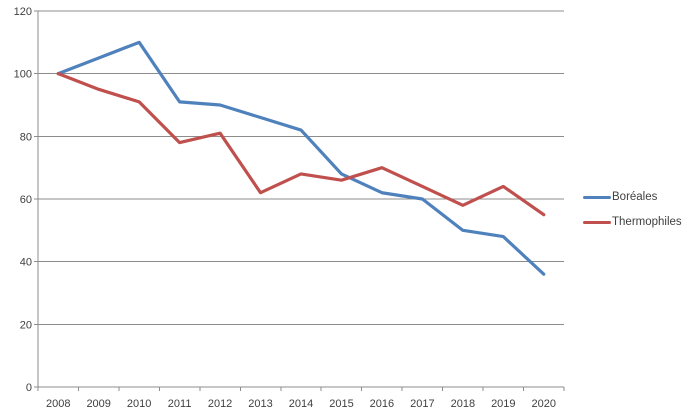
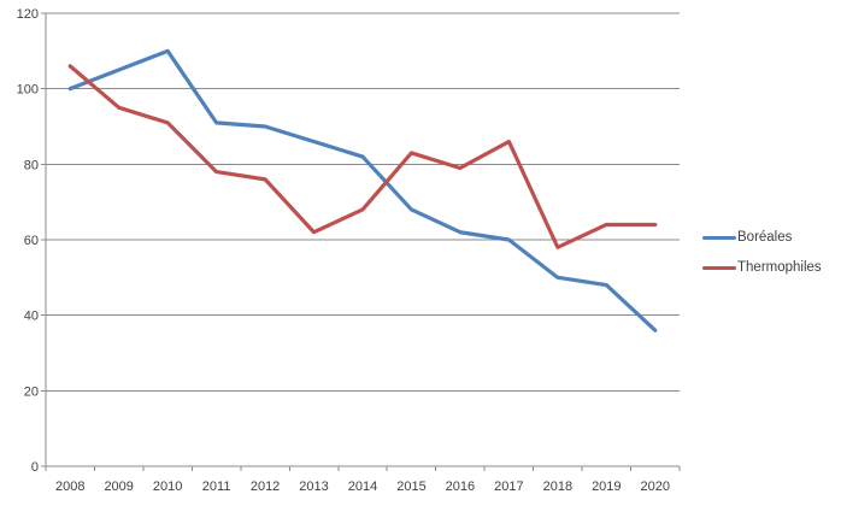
Thermophiles/2008: 100 -> 106
Thermophiles/2012: 81 -> 76
Thermophiles/2015: 66 -> 83
Thermophiles/2016: 70 -> 79
Thermophiles/2017: 64 -> 86
Thermophiles/2020: 55 -> 64
